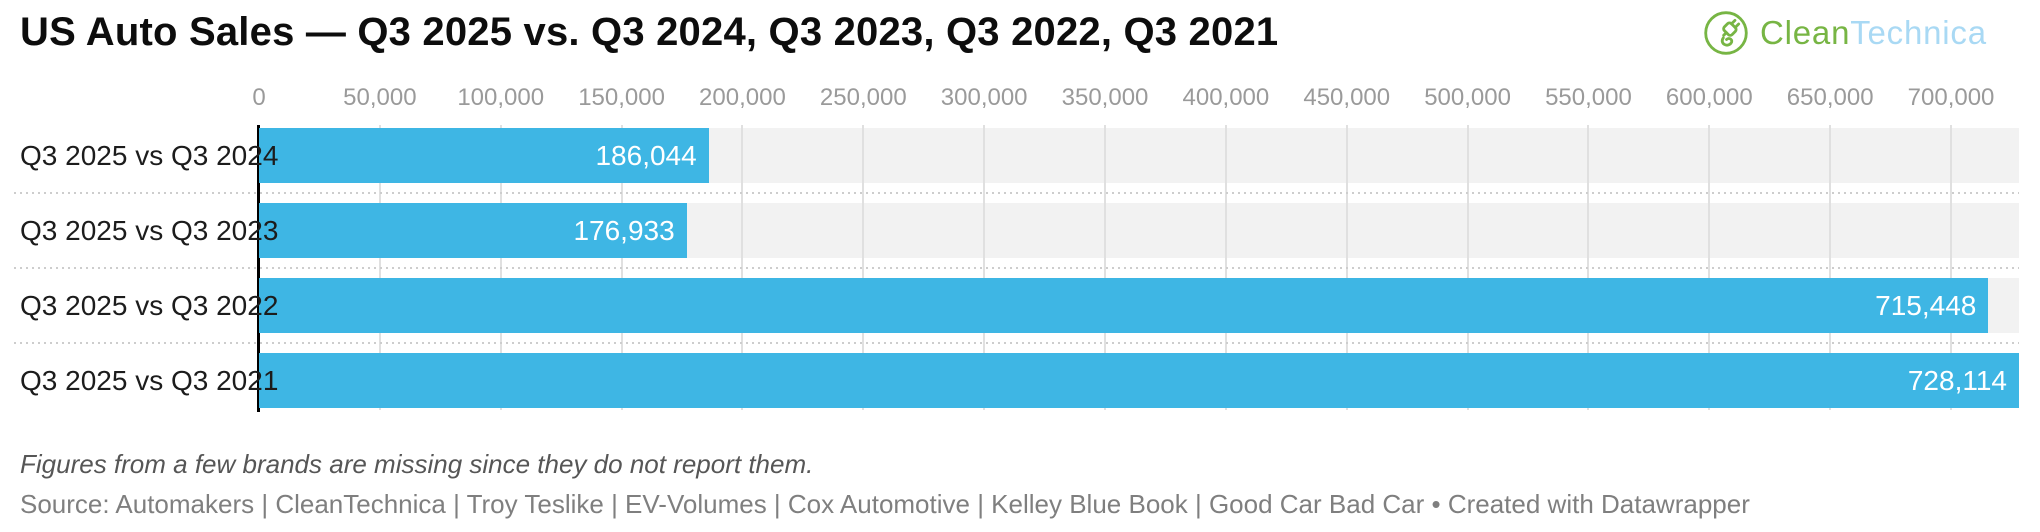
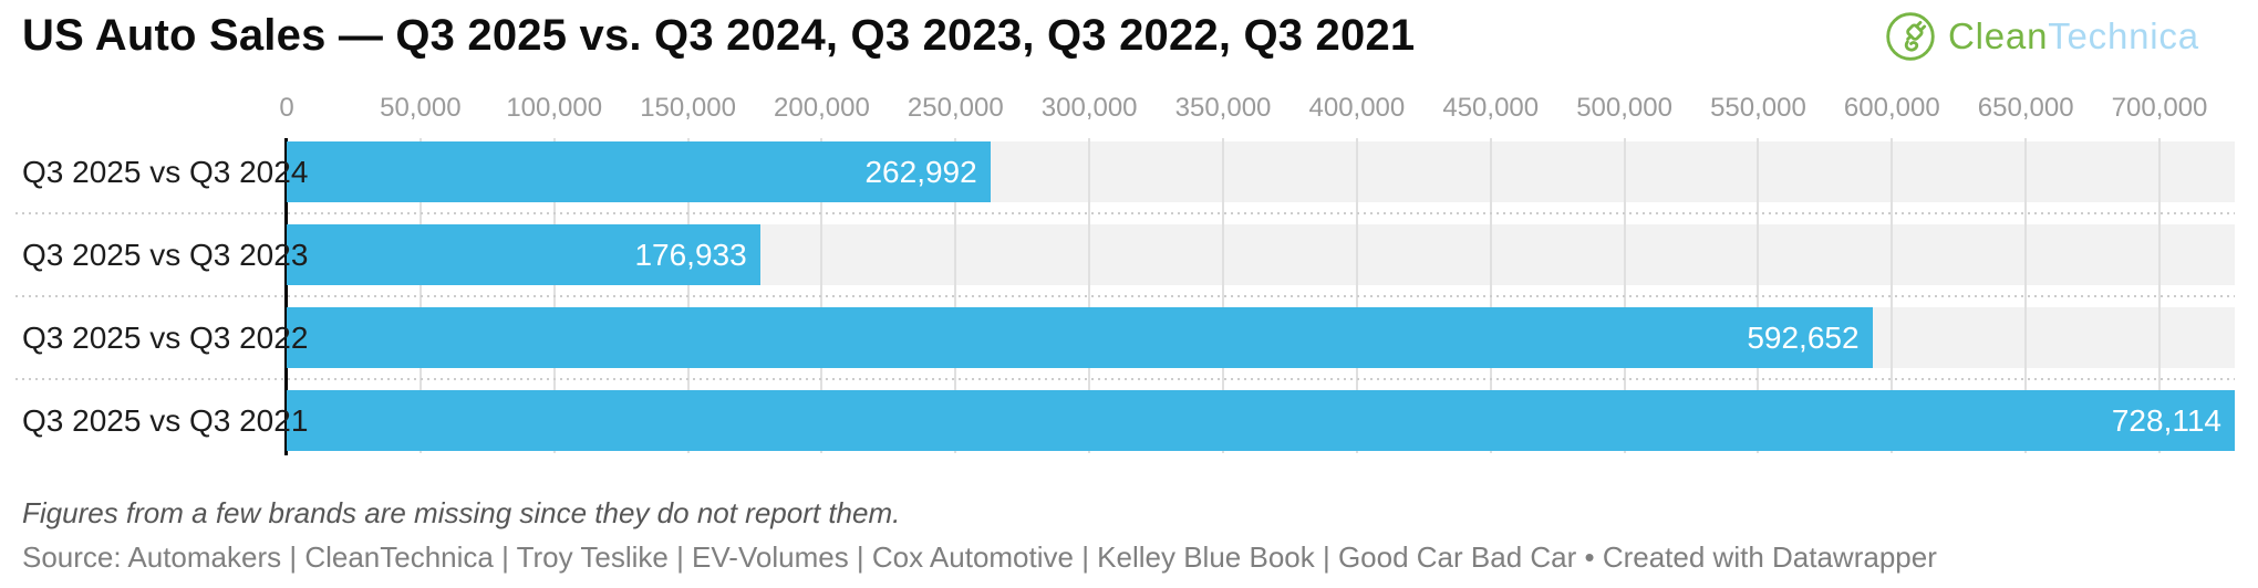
Q3 2025 vs Q3 2024: 186,044 -> 262,992
Q3 2025 vs Q3 2022: 715,448 -> 592,652
